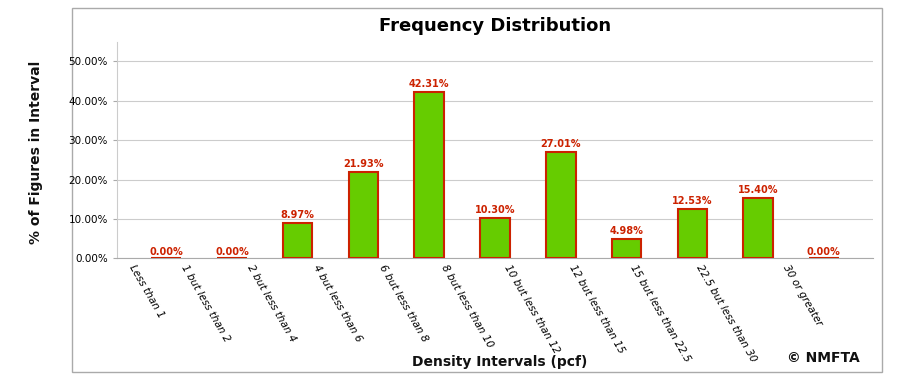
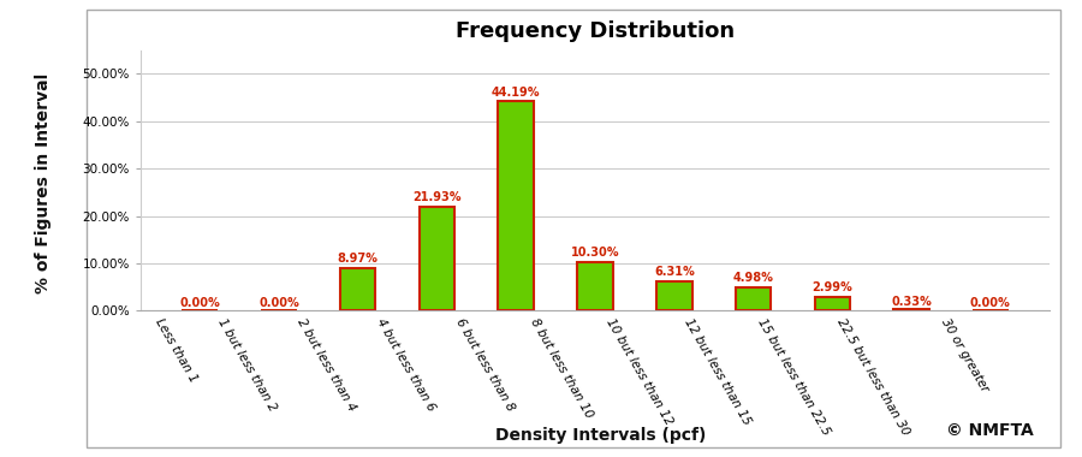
6 but less than 8: 42.31% -> 44.19%
10 but less than 12: 27.01% -> 6.31%
15 but less than 22.5: 12.53% -> 2.99%
22.5 but less than 30: 15.40% -> 0.33%
